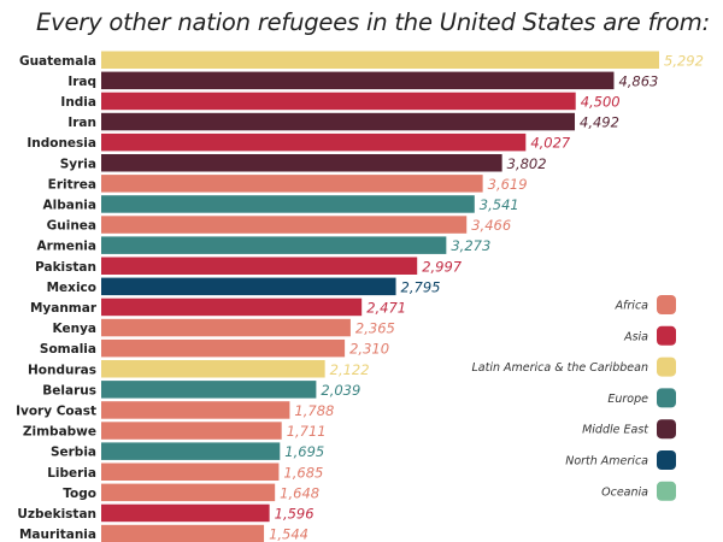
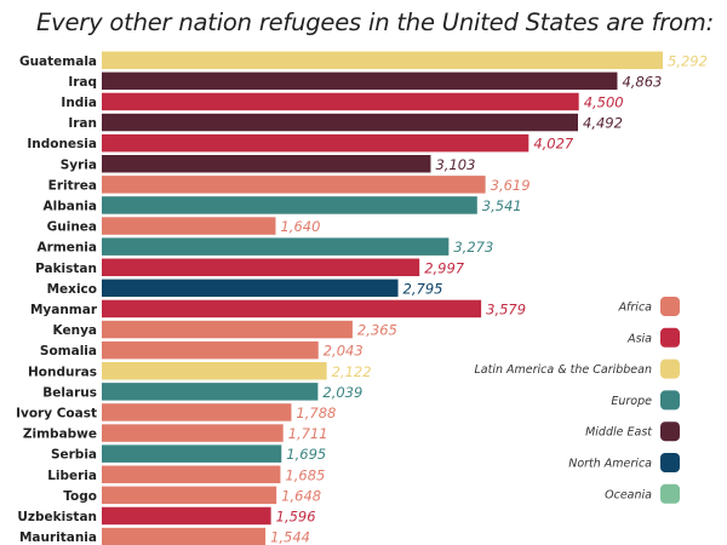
Syria: 3,802 -> 3,103
Guinea: 3,466 -> 1,640
Myanmar: 2,471 -> 3,579
Somalia: 2,310 -> 2,043
